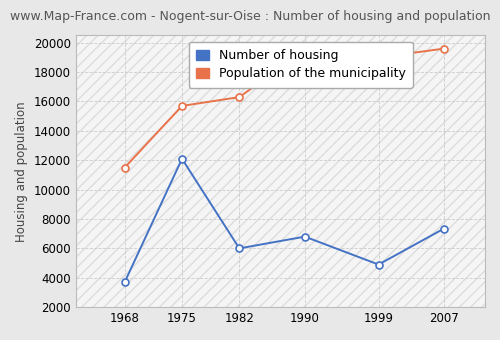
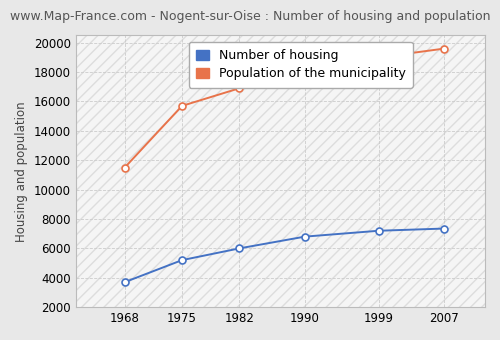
Number of housing/1975: 12100 -> 5200
Population of the municipality/1982: 16300 -> 16900
Number of housing/1999: 4900 -> 7200
